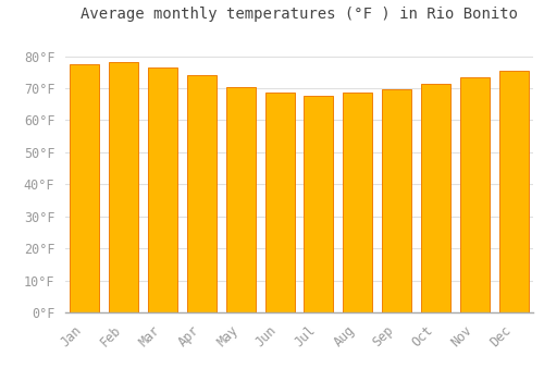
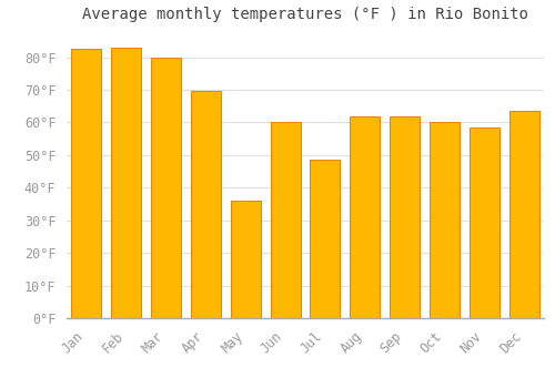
Jan: 77.5°F -> 82.5°F
Feb: 78.0°F -> 83.0°F
Mar: 76.5°F -> 80.0°F
Apr: 74.0°F -> 69.5°F
May: 70.5°F -> 36.0°F
Jun: 68.5°F -> 60.0°F
Jul: 67.5°F -> 48.5°F
Aug: 68.5°F -> 62.0°F
Sep: 69.5°F -> 62.0°F
Oct: 71.5°F -> 60.0°F
Nov: 73.5°F -> 58.5°F
Dec: 75.5°F -> 63.5°F
